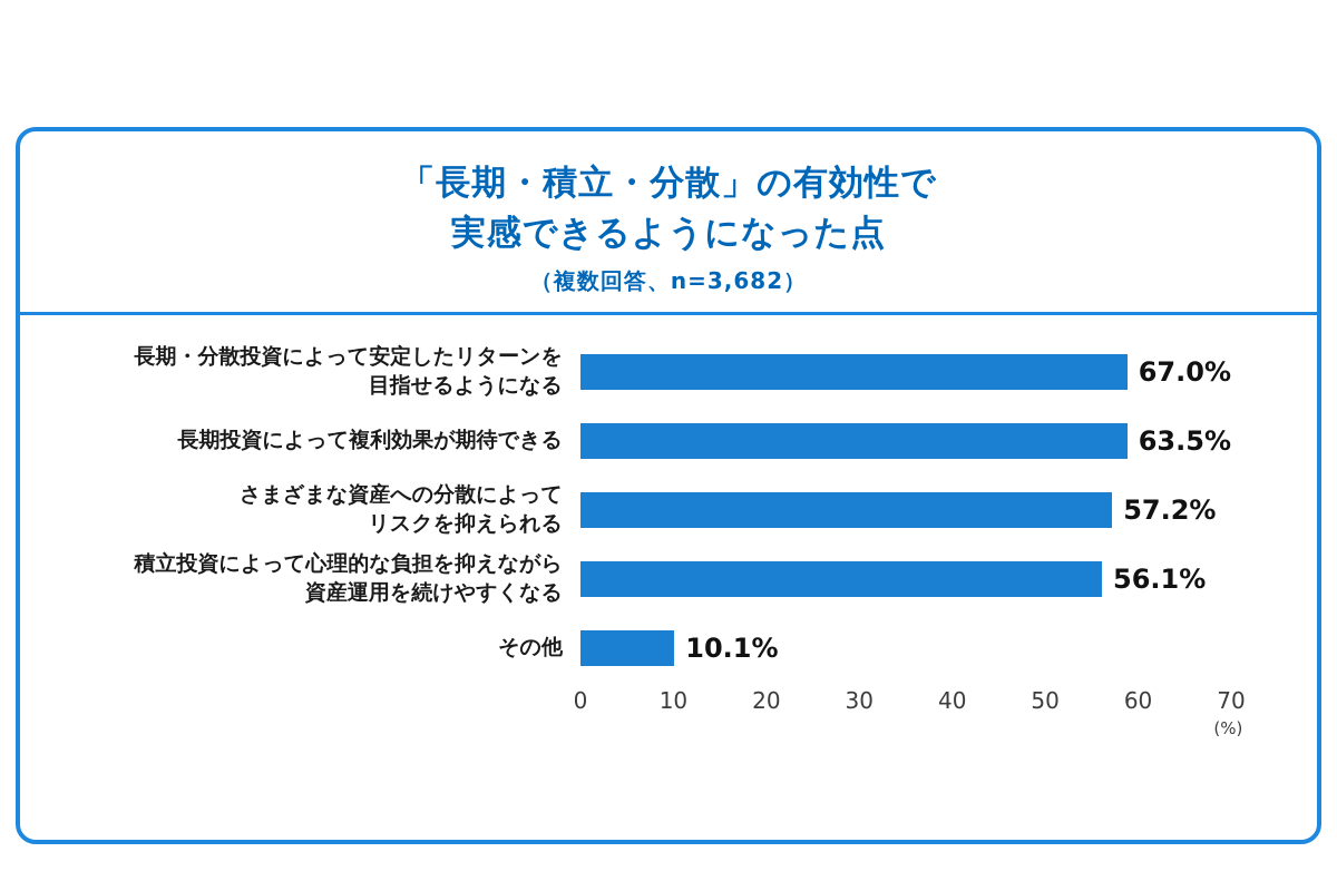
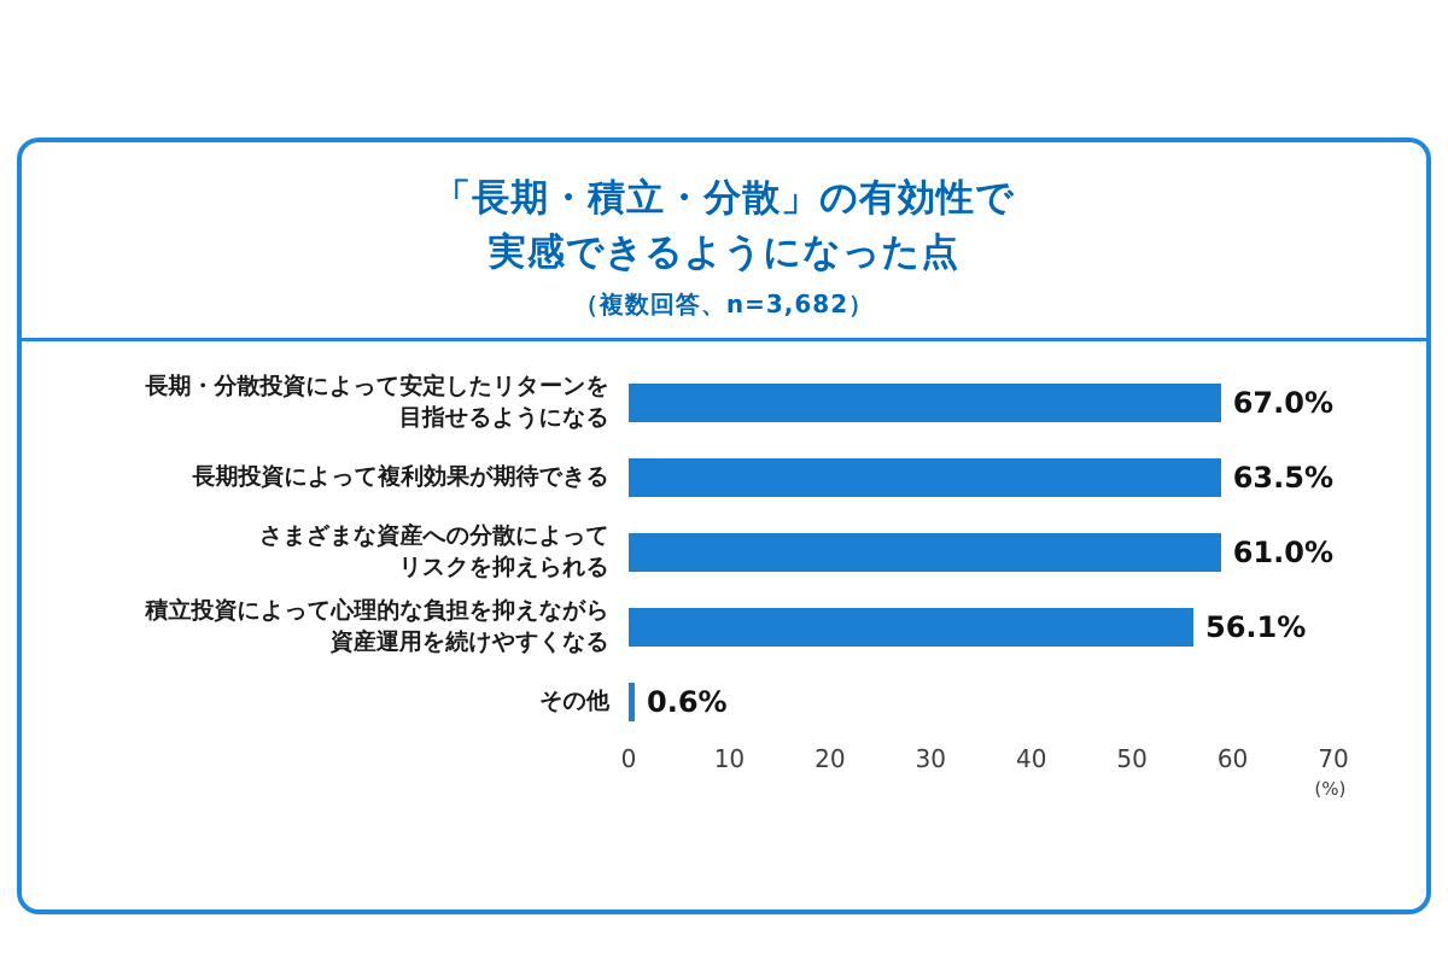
さまざまな資産への分散によって リスクを抑えられる: 57.2% -> 61.0%
その他: 10.1% -> 0.6%
